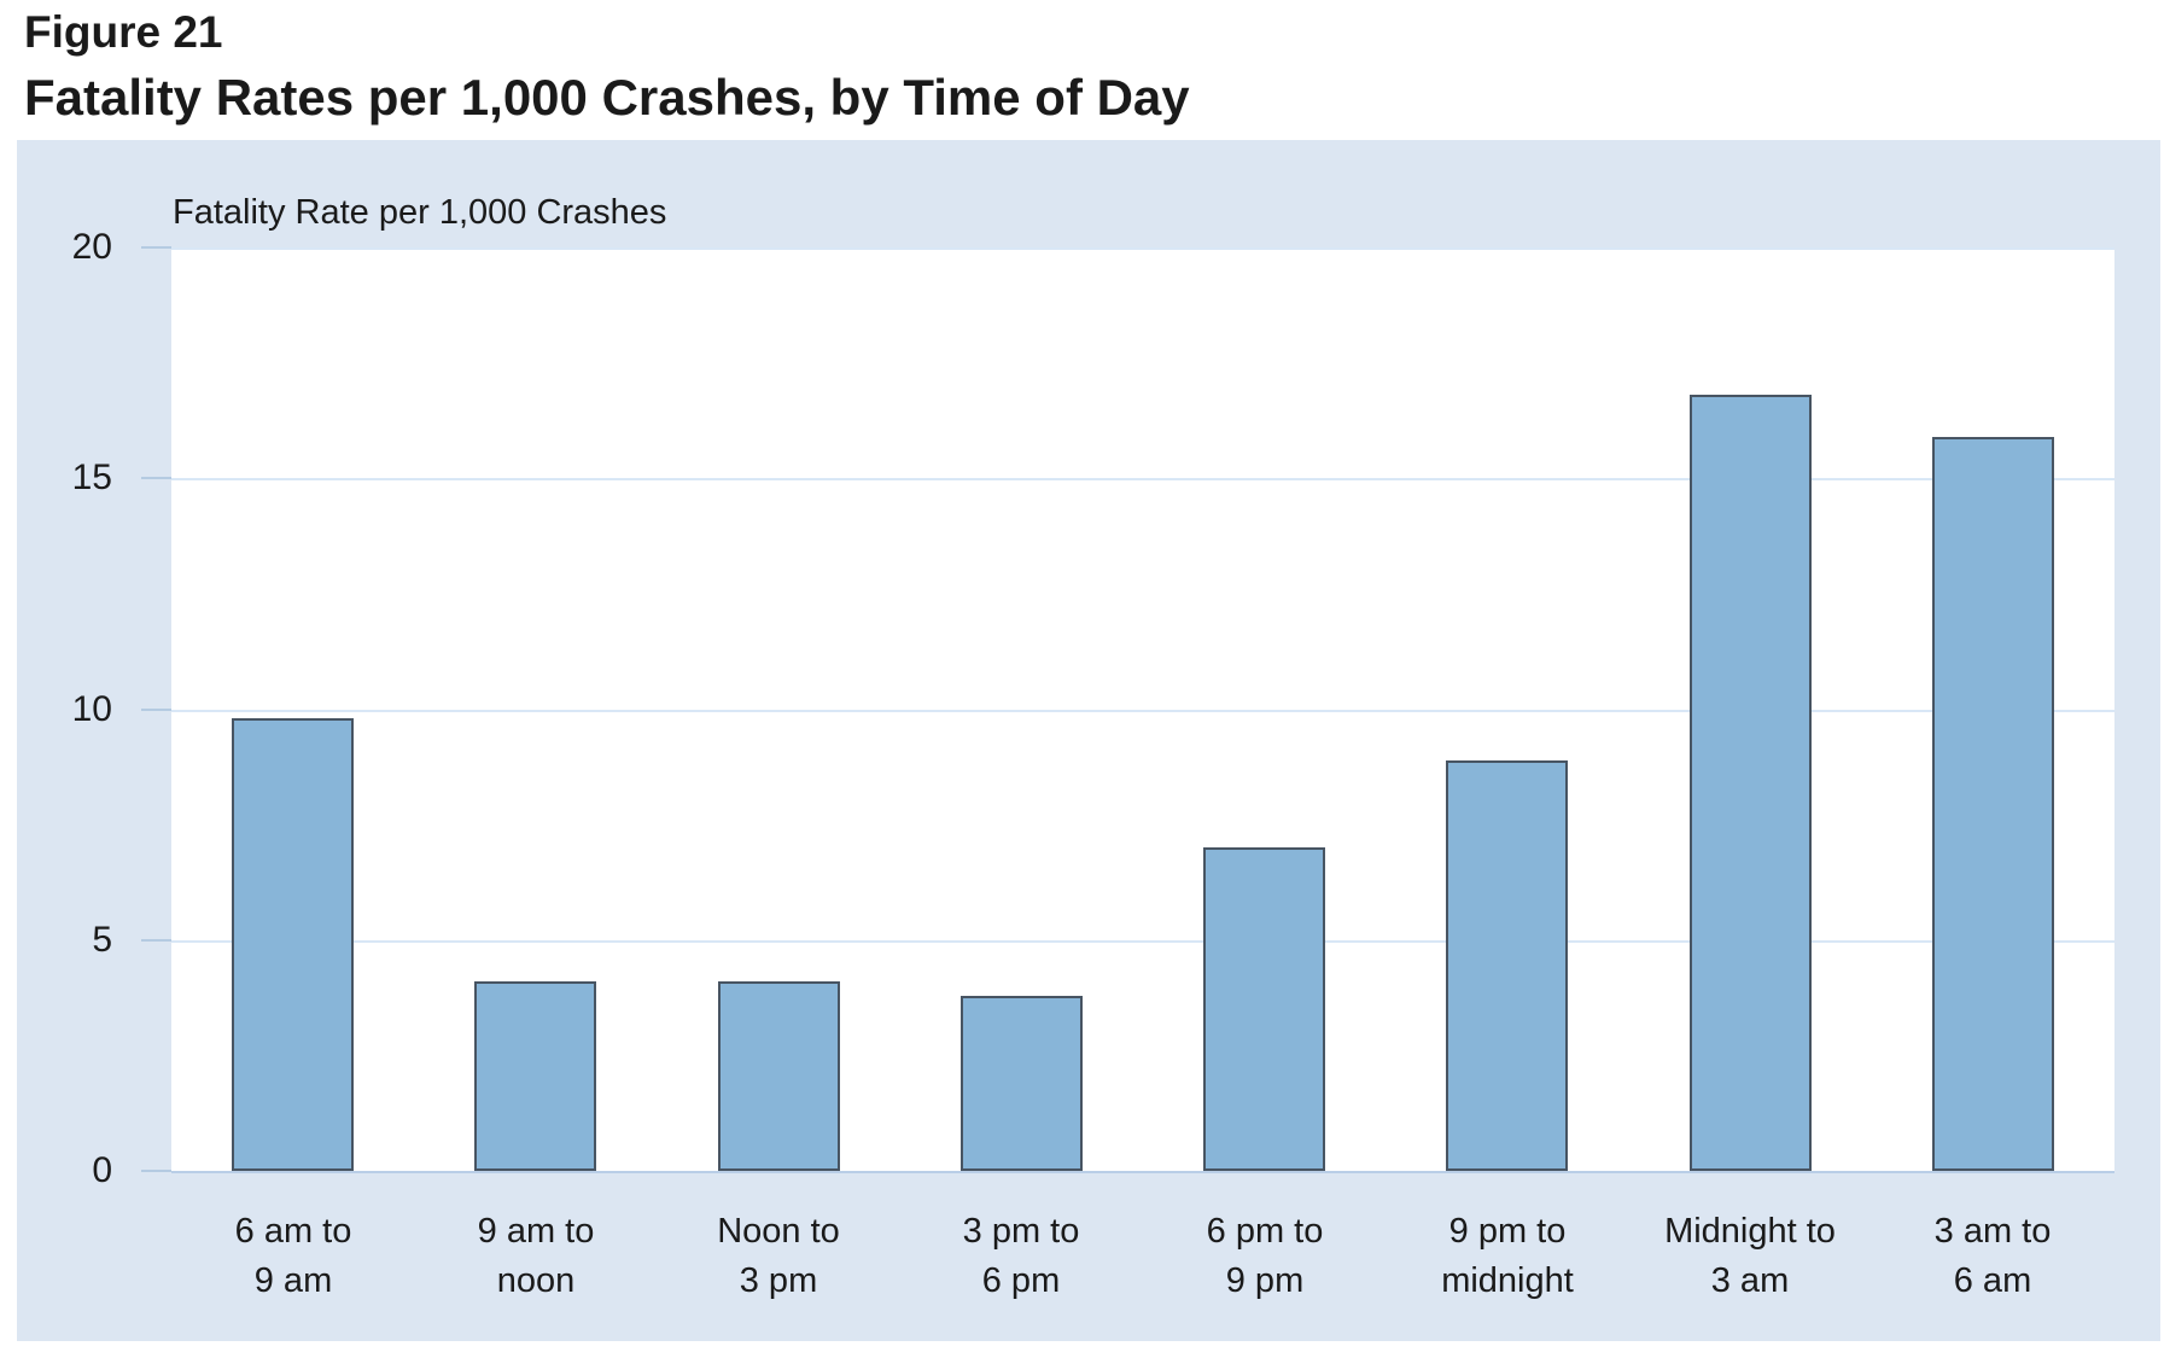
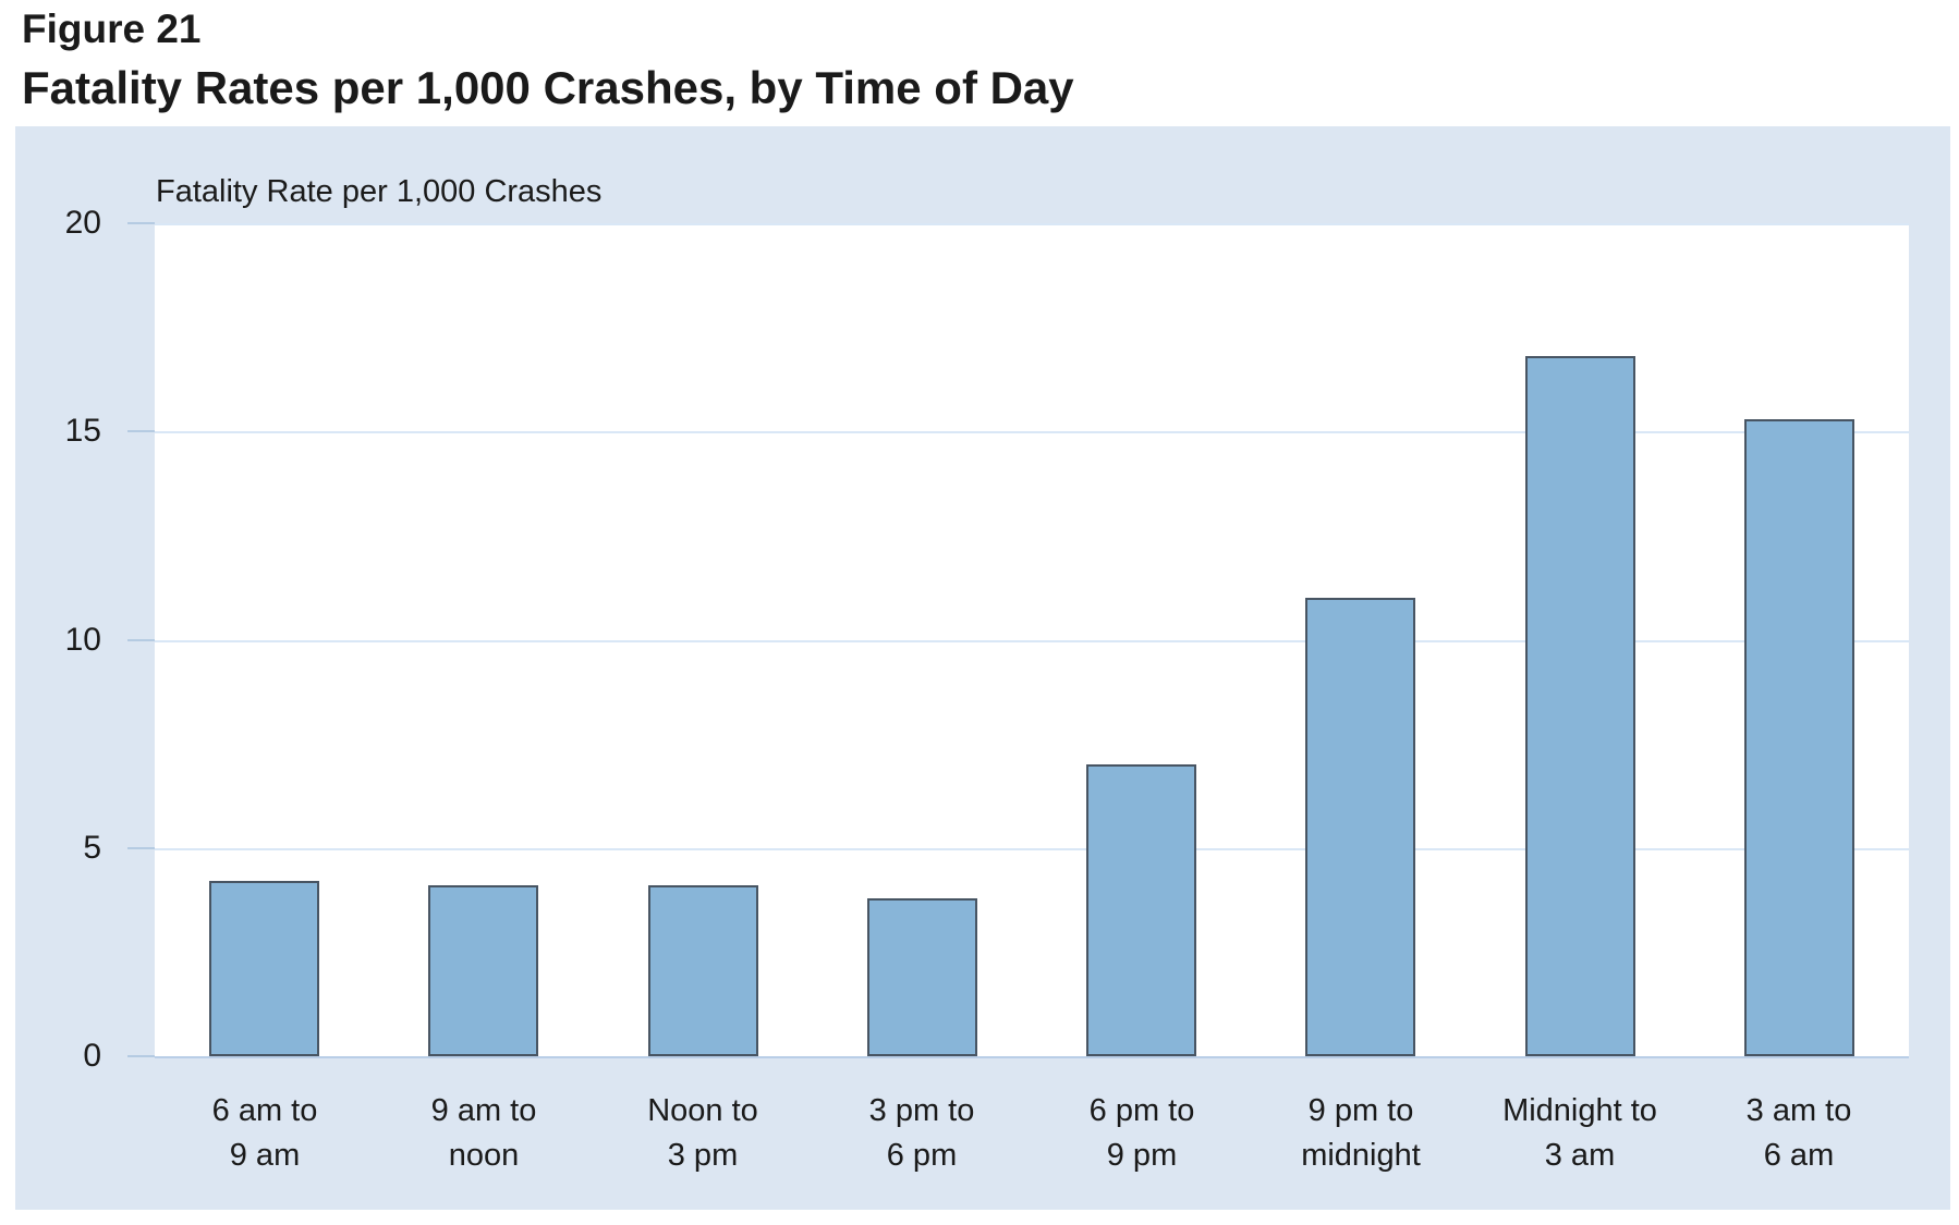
6 am to 9 am: 9.8 -> 4.2
9 pm to midnight: 8.9 -> 11.0
3 am to 6 am: 15.9 -> 15.3
